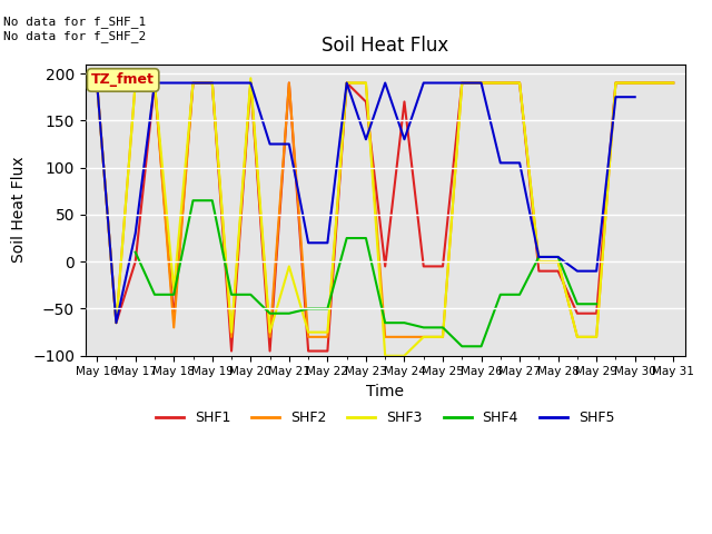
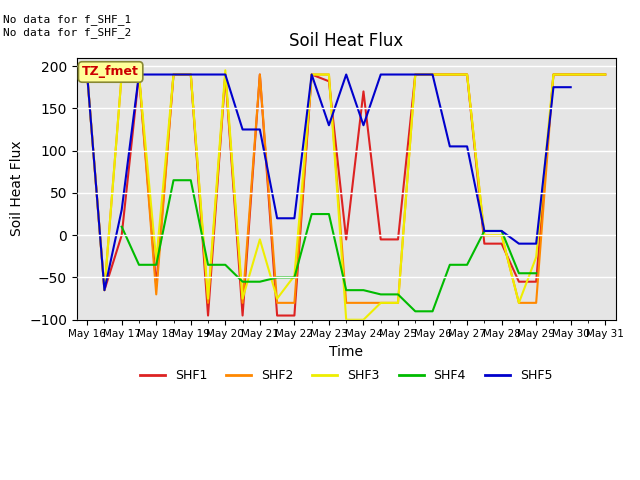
SHF3/May 22: -75 -> -48
SHF1/May 23: 170 -> 182
SHF3/May 29: -80 -> -26
